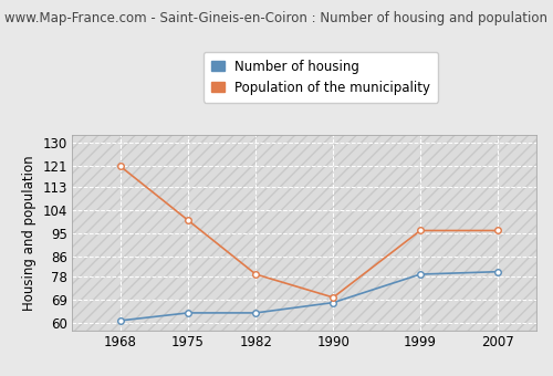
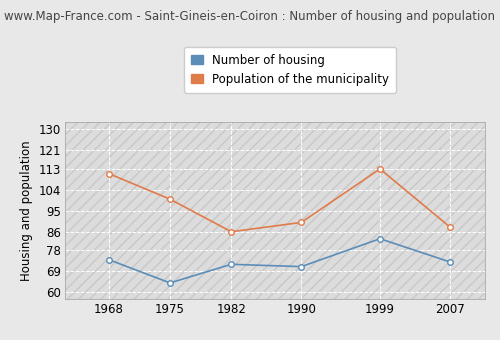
Number of housing/1968: 61 -> 74
Population of the municipality/1968: 121 -> 111
Number of housing/1982: 64 -> 72
Population of the municipality/1982: 79 -> 86
Number of housing/1990: 68 -> 71
Population of the municipality/1990: 70 -> 90
Number of housing/1999: 79 -> 83
Population of the municipality/1999: 96 -> 113
Number of housing/2007: 80 -> 73
Population of the municipality/2007: 96 -> 88
